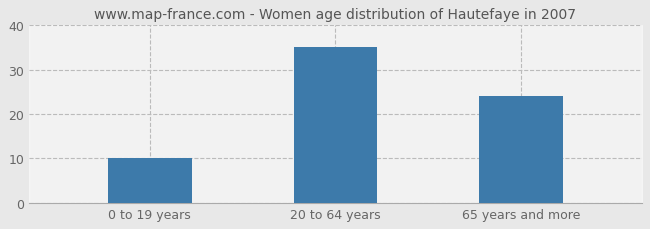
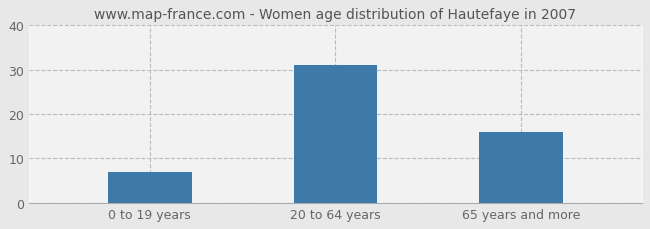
0 to 19 years: 10 -> 7
20 to 64 years: 35 -> 31
65 years and more: 24 -> 16
